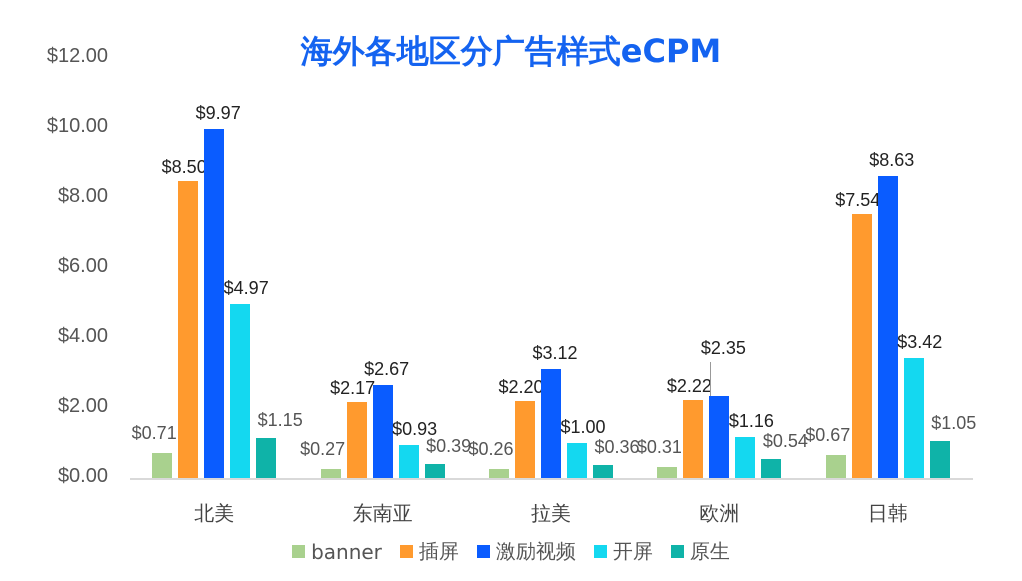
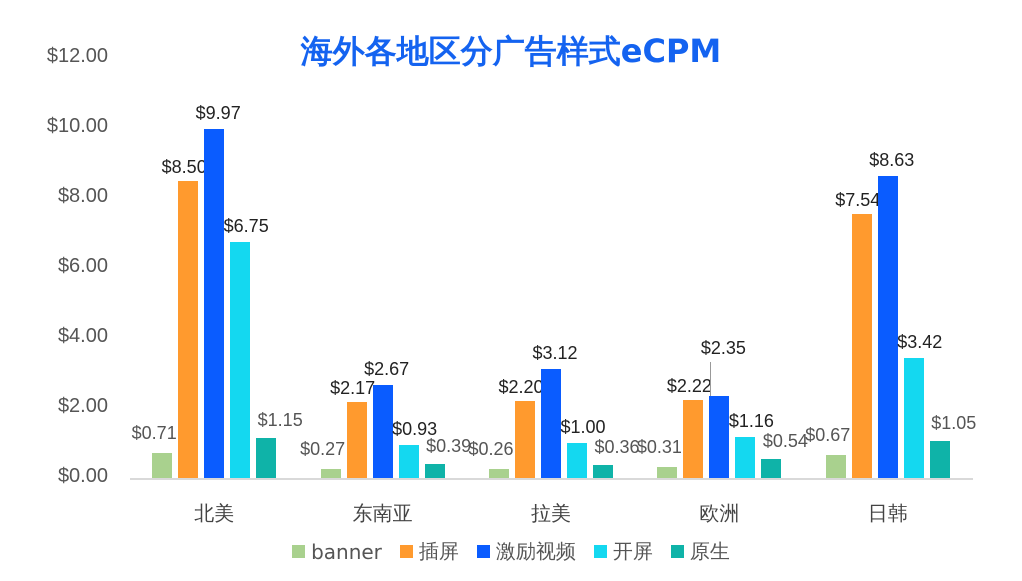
开屏/北美: $4.97 -> $6.75
